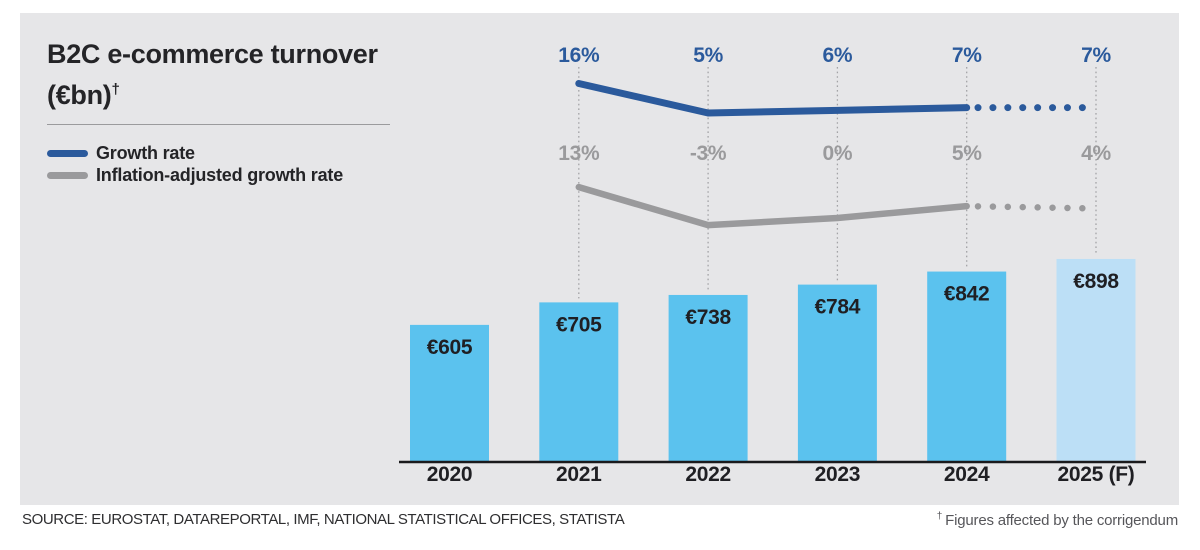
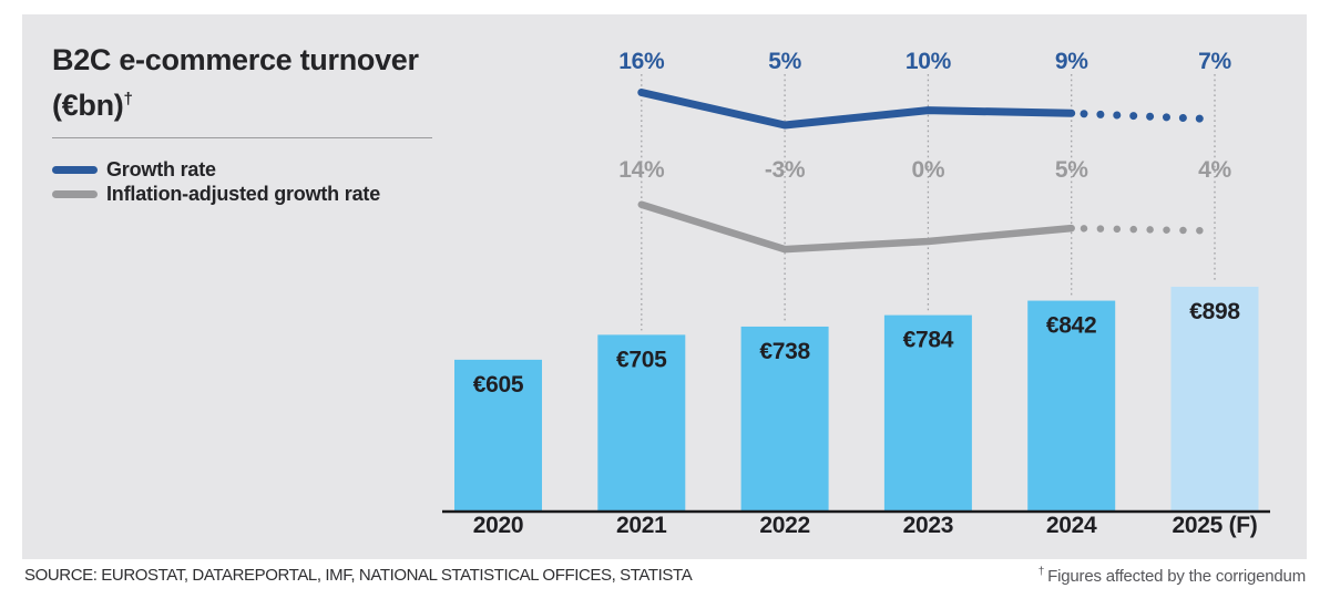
Inflation-adjusted growth rate/2021: 13% -> 14%
Growth rate/2023: 6% -> 10%
Growth rate/2024: 7% -> 9%
